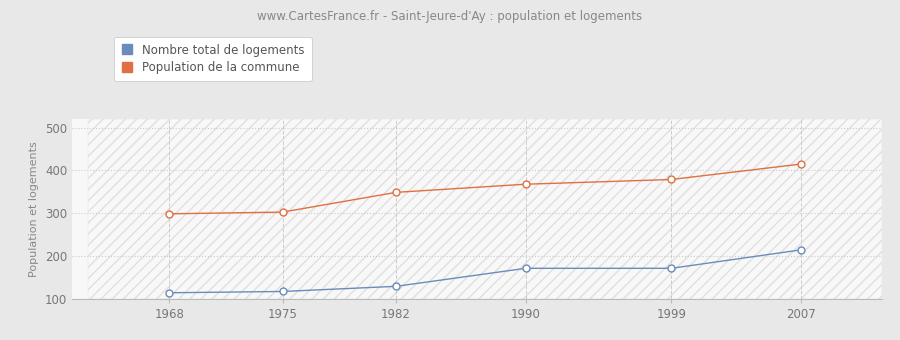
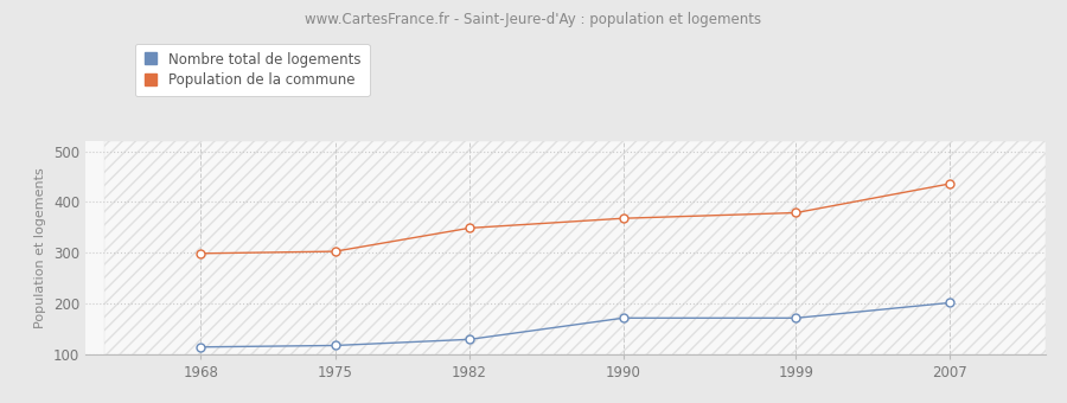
Nombre total de logements/2007: 215 -> 202
Population de la commune/2007: 415 -> 436
